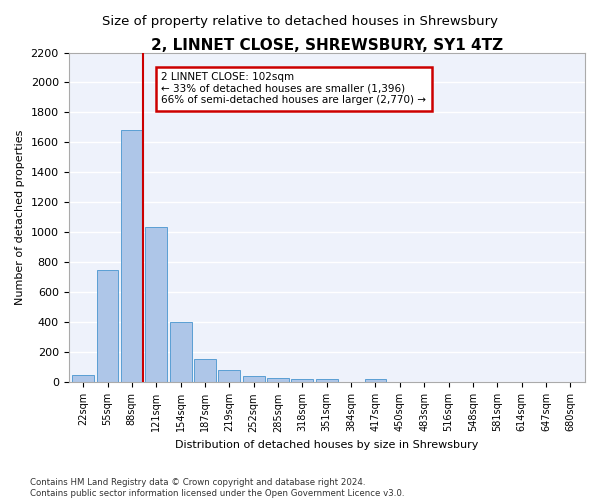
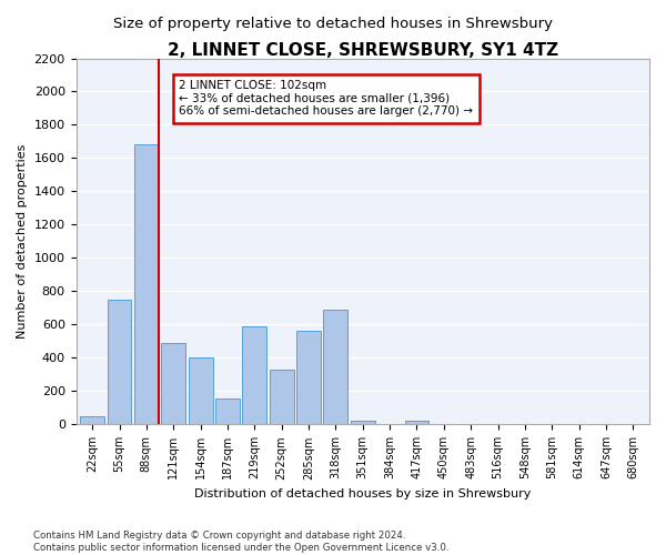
121sqm: 1040 -> 490
219sqm: 80 -> 590
252sqm: 40 -> 330
285sqm: 30 -> 560
318sqm: 20 -> 690
